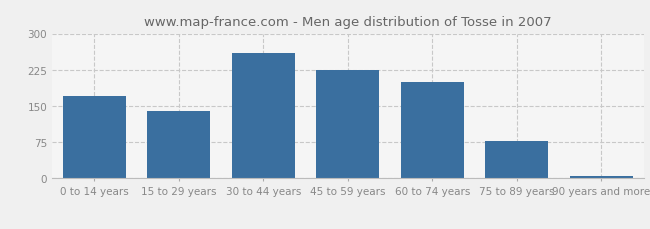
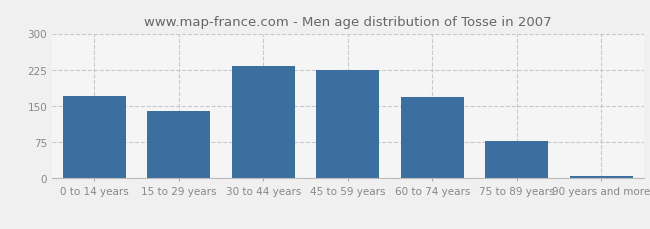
30 to 44 years: 260 -> 232
60 to 74 years: 200 -> 168
